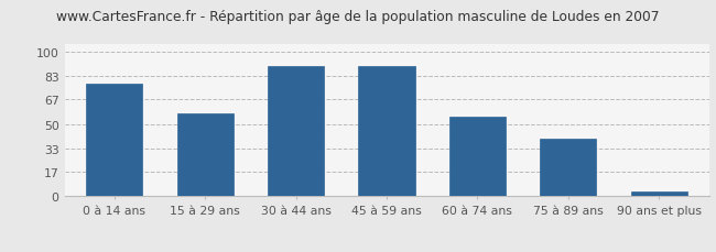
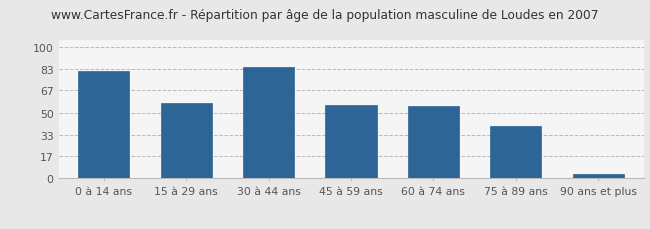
0 à 14 ans: 78 -> 82
30 à 44 ans: 90 -> 85
45 à 59 ans: 90 -> 56
